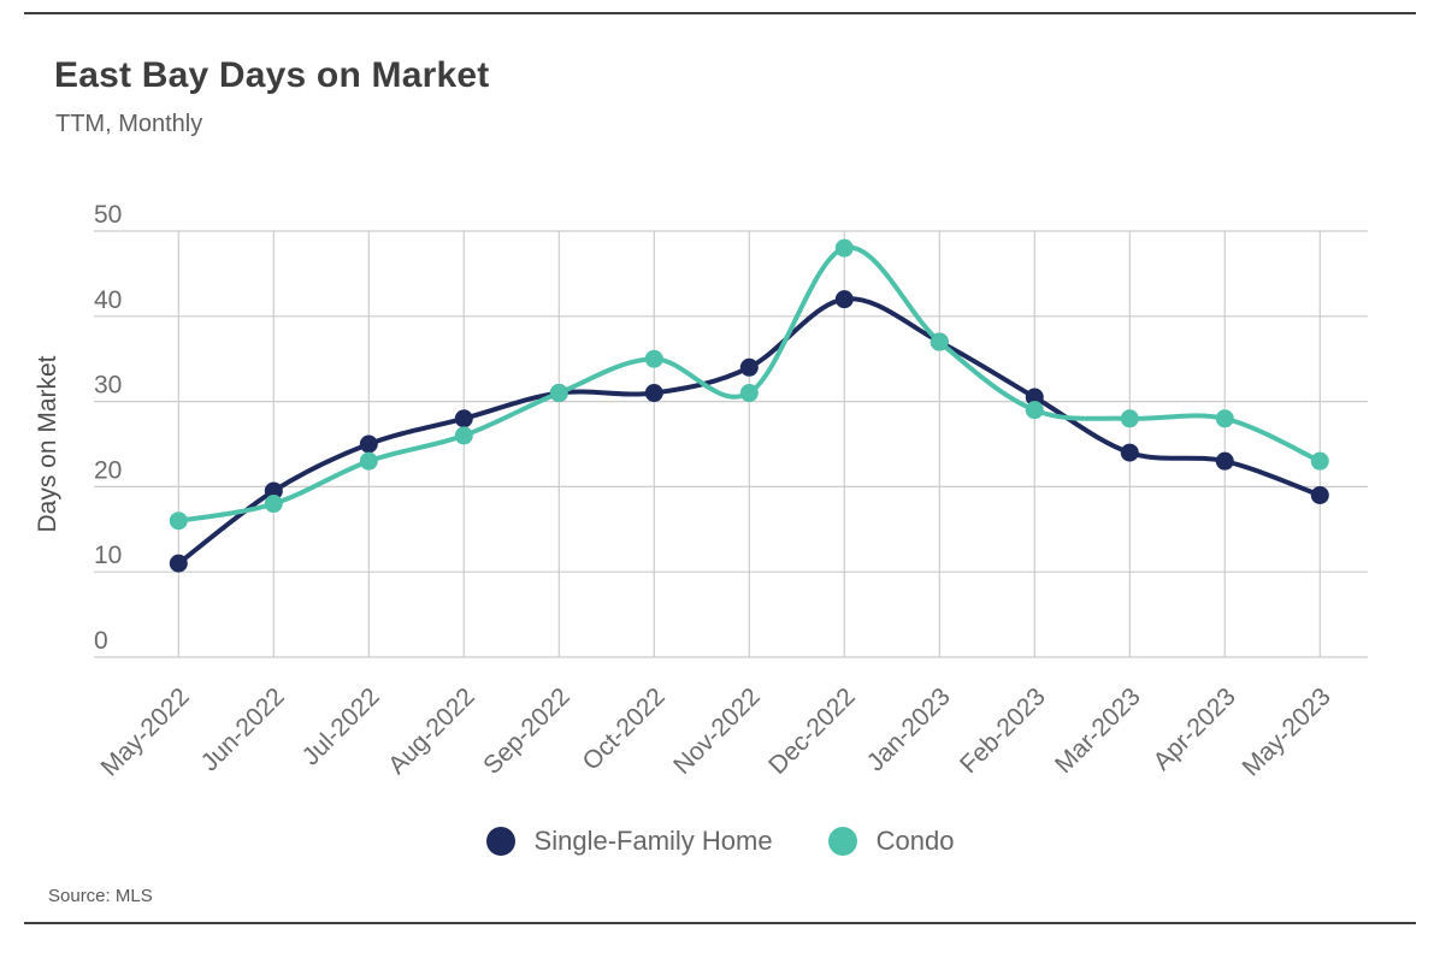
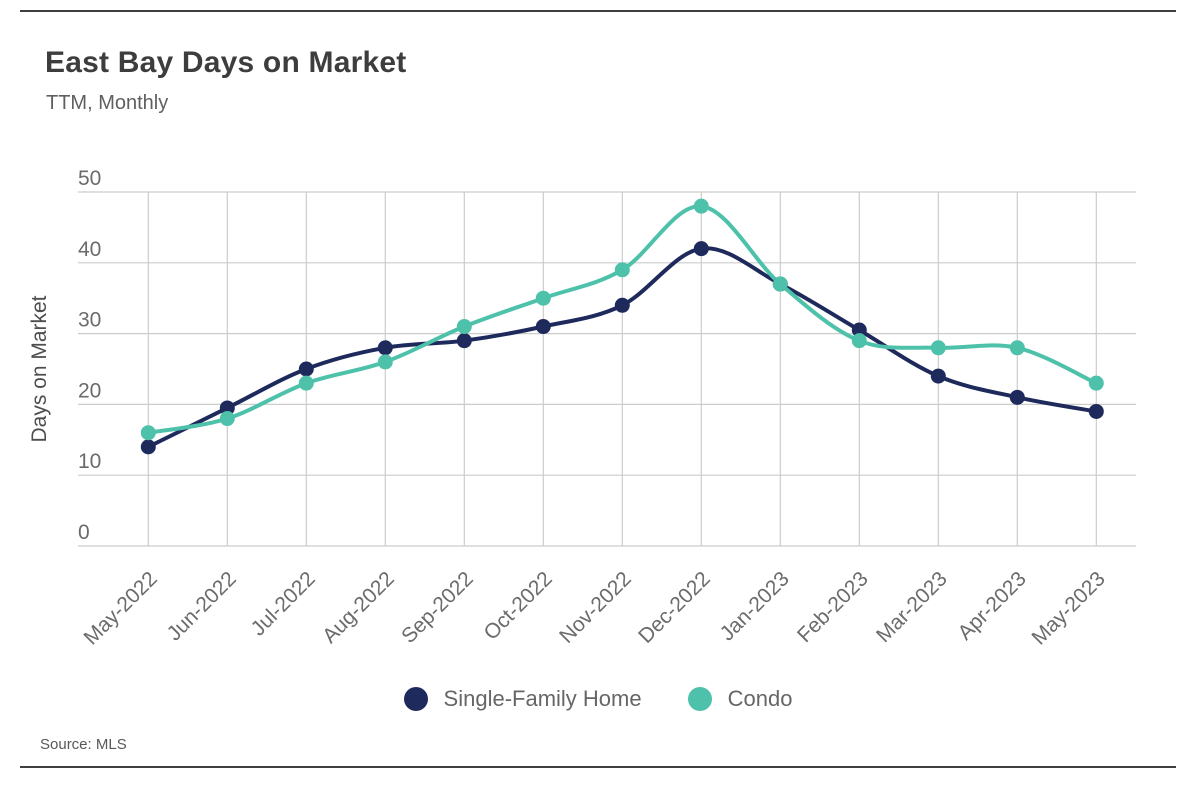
Single-Family Home/May-2022: 11 -> 14
Single-Family Home/Sep-2022: 31 -> 29
Condo/Nov-2022: 31 -> 39
Single-Family Home/Apr-2023: 23 -> 21
